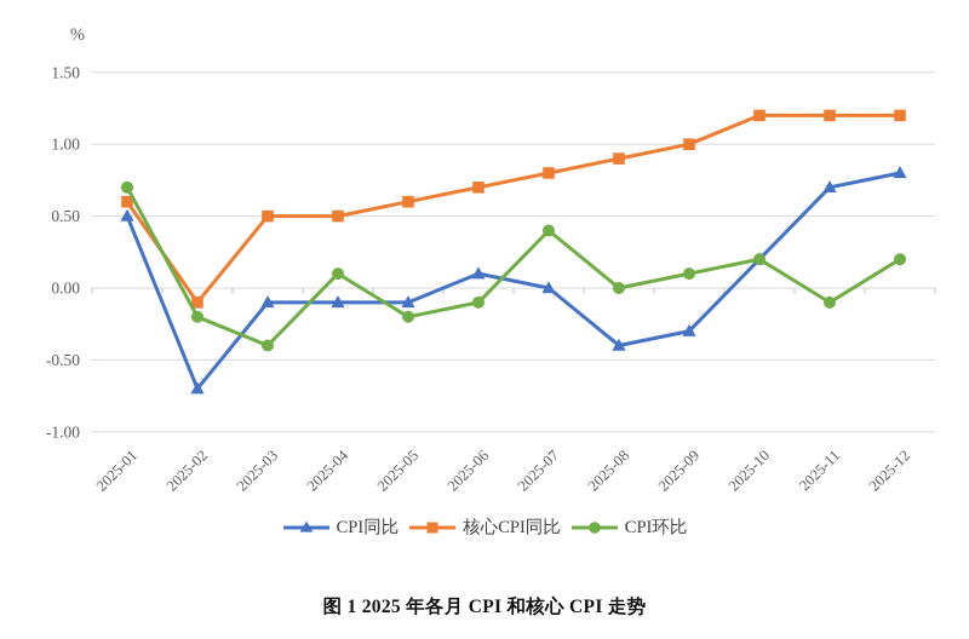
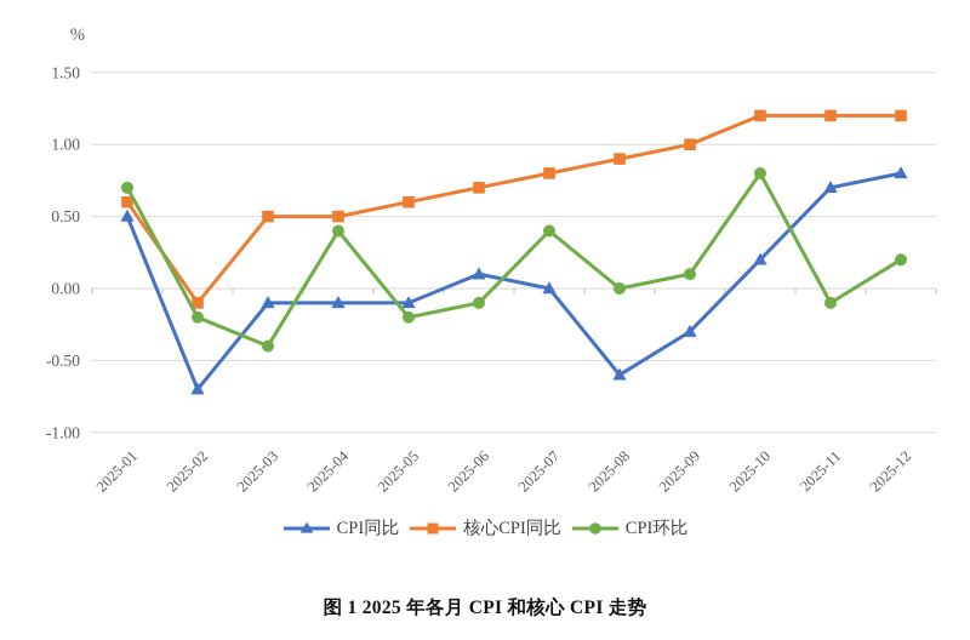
CPI环比/2025-04: 0.1 -> 0.4
CPI同比/2025-08: -0.4 -> -0.6
CPI环比/2025-10: 0.2 -> 0.8
